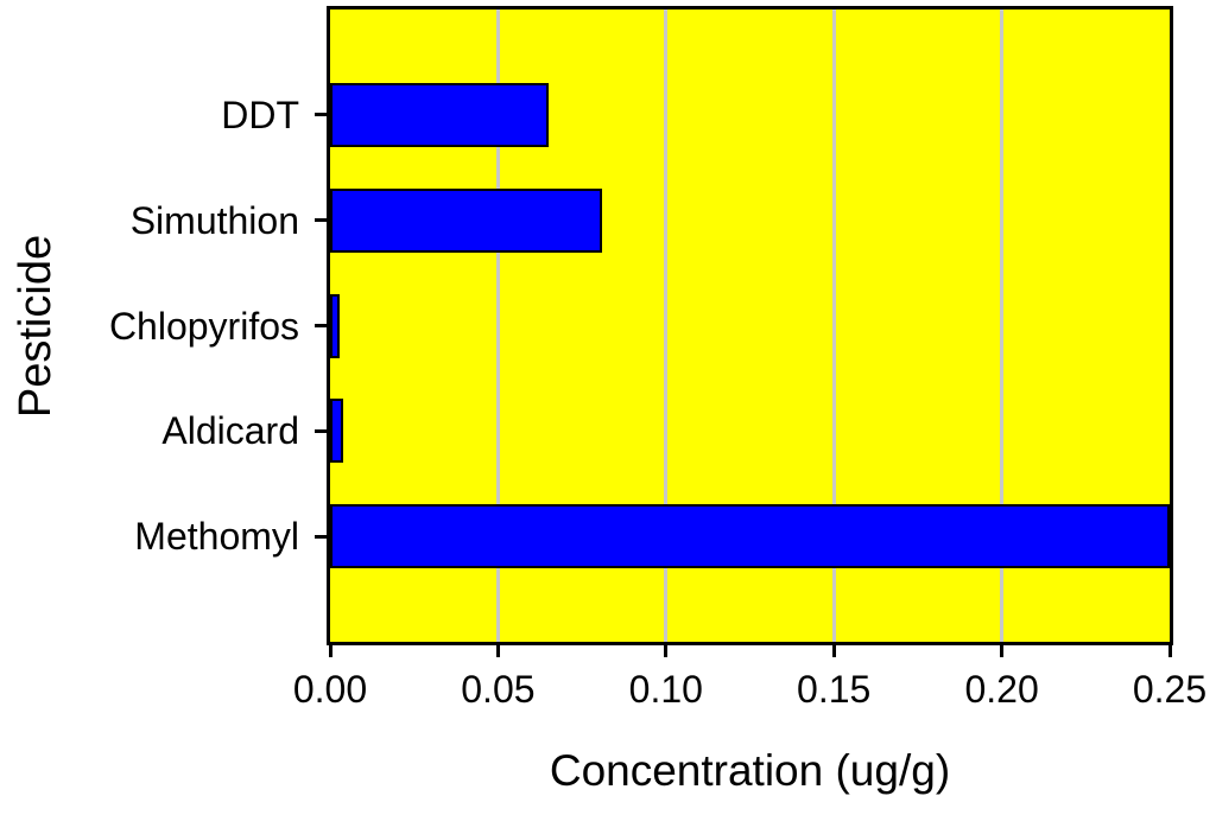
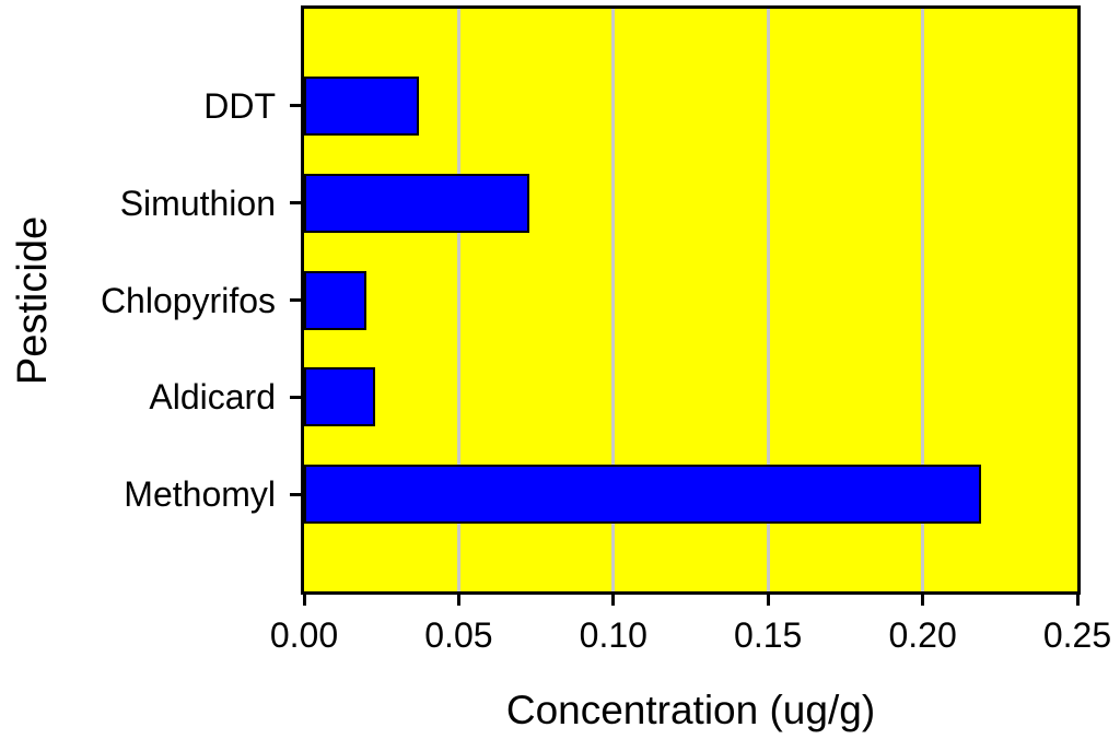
DDT: 0.065 -> 0.037
Simuthion: 0.081 -> 0.073
Chlopyrifos: 0.003 -> 0.020
Aldicard: 0.004 -> 0.023
Methomyl: 0.250 -> 0.219
